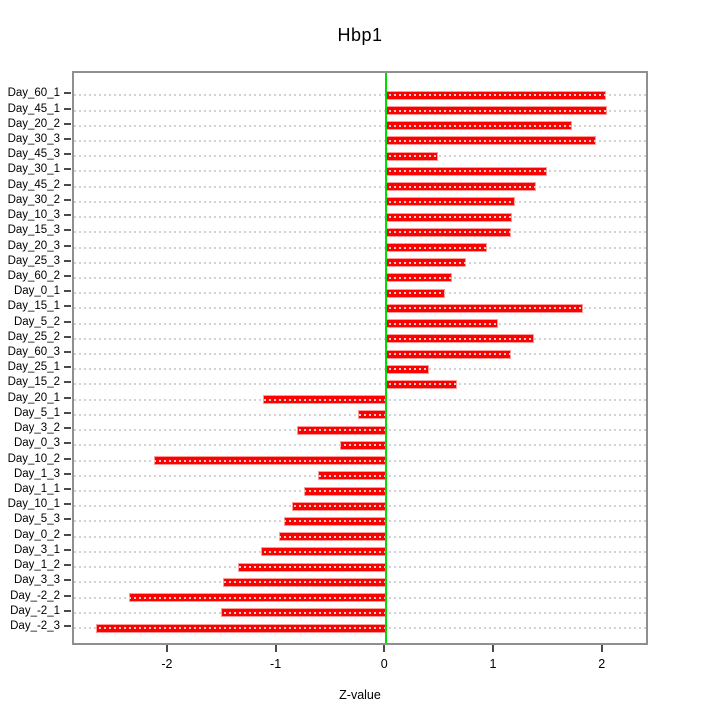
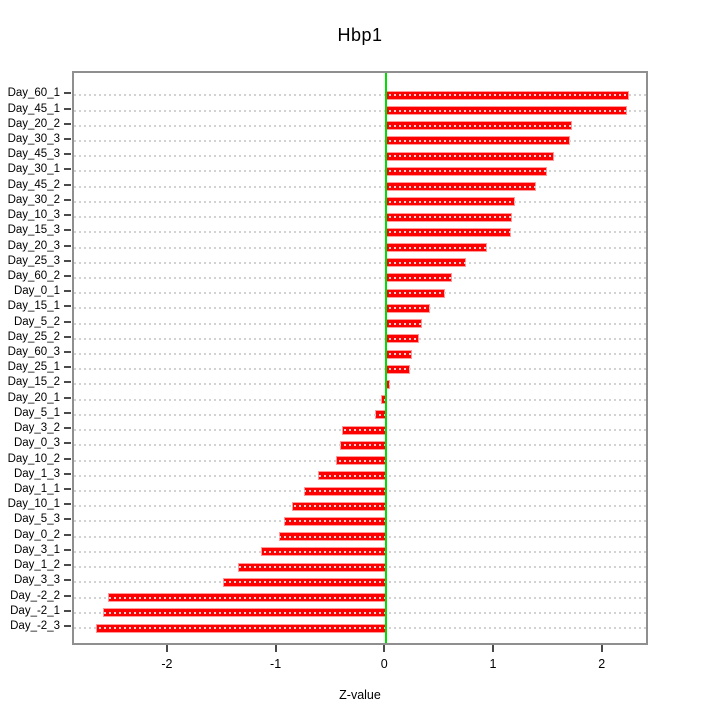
Day_60_1: 2.02 -> 2.23
Day_45_1: 2.03 -> 2.21
Day_30_3: 1.93 -> 1.69
Day_45_3: 0.48 -> 1.54
Day_15_1: 1.81 -> 0.40
Day_5_2: 1.03 -> 0.33
Day_25_2: 1.36 -> 0.30
Day_60_3: 1.15 -> 0.24
Day_25_1: 0.39 -> 0.22
Day_15_2: 0.65 -> 0.03
Day_20_1: -1.13 -> -0.05
Day_5_1: -0.26 -> -0.10
Day_3_2: -0.82 -> -0.41
Day_10_2: -2.14 -> -0.46
Day_-2_2: -2.37 -> -2.56
Day_-2_1: -1.52 -> -2.61
